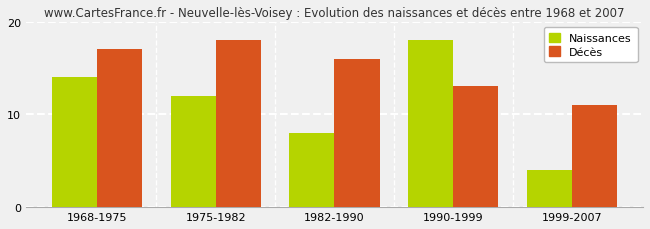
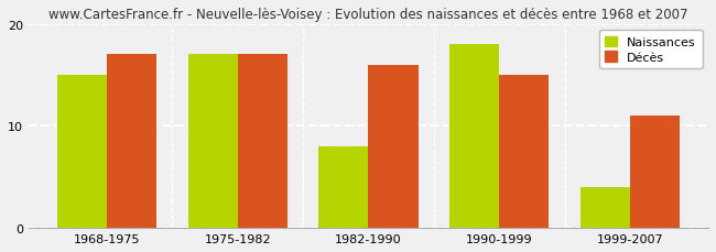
Naissances/1968-1975: 14 -> 15
Naissances/1975-1982: 12 -> 17
Décès/1975-1982: 18 -> 17
Décès/1990-1999: 13 -> 15
